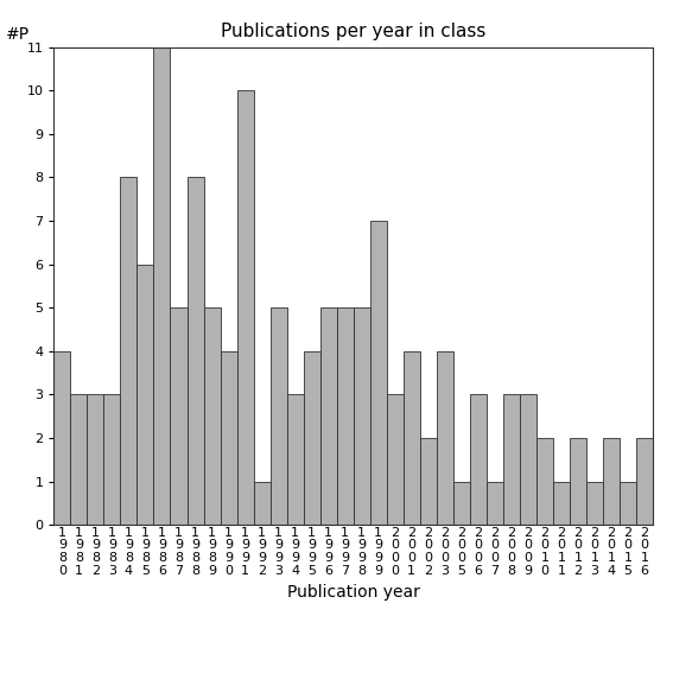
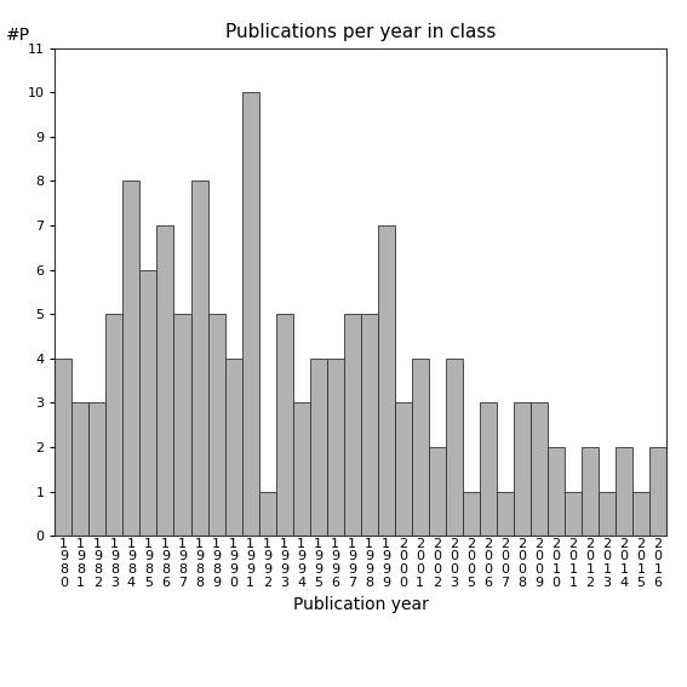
1 9 8 3: 3 -> 5
1 9 8 6: 11 -> 7
1 9 9 6: 5 -> 4
